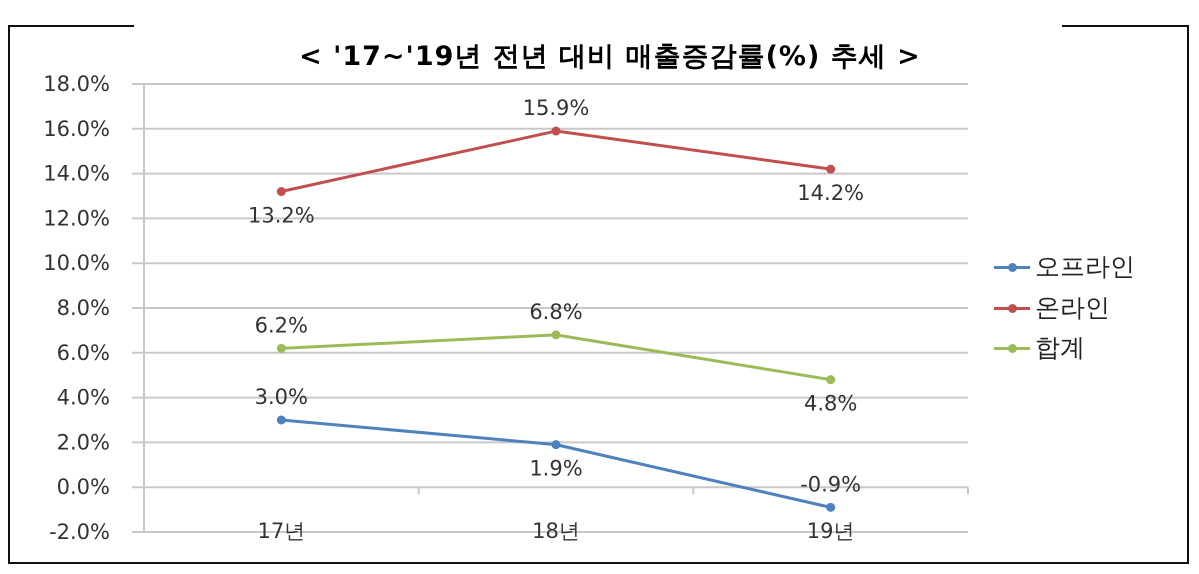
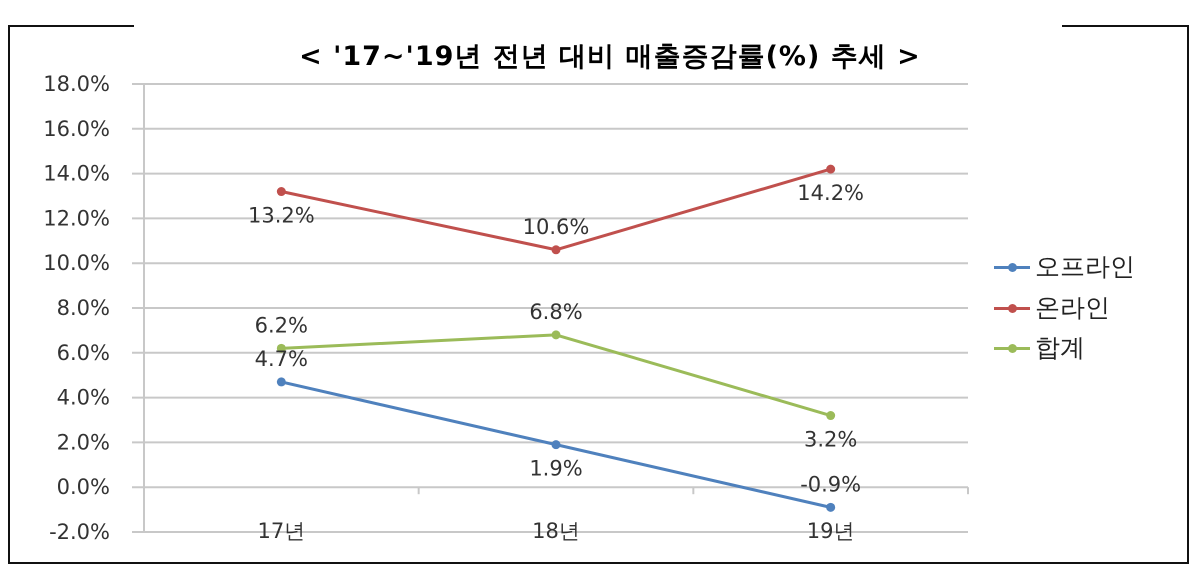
오프라인/17년: 3.0% -> 4.7%
온라인/18년: 15.9% -> 10.6%
합계/19년: 4.8% -> 3.2%
